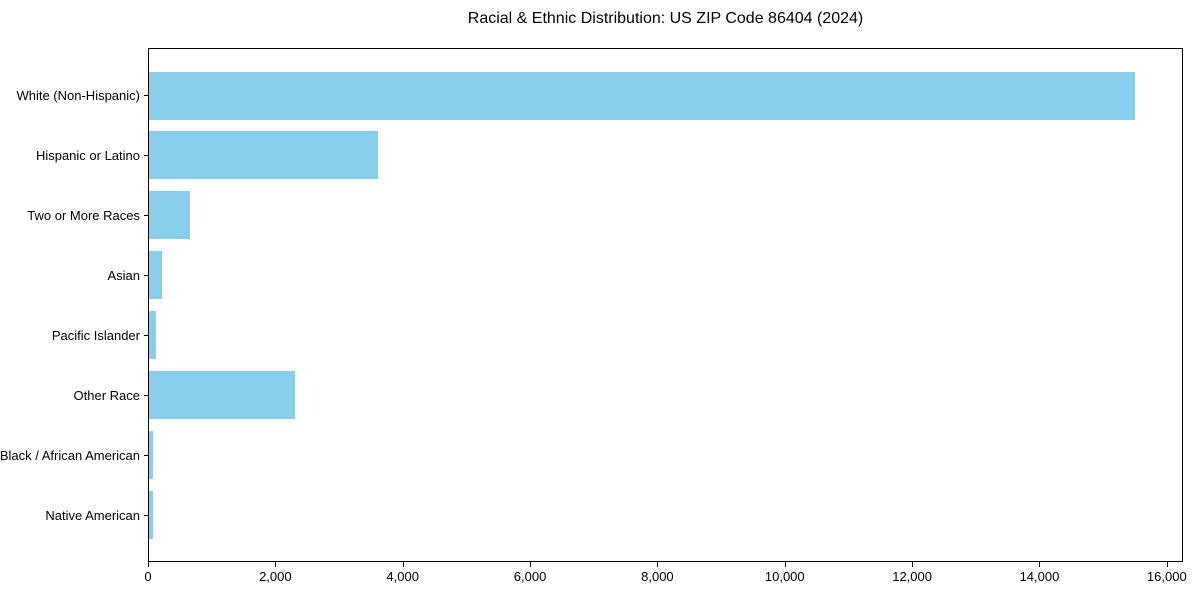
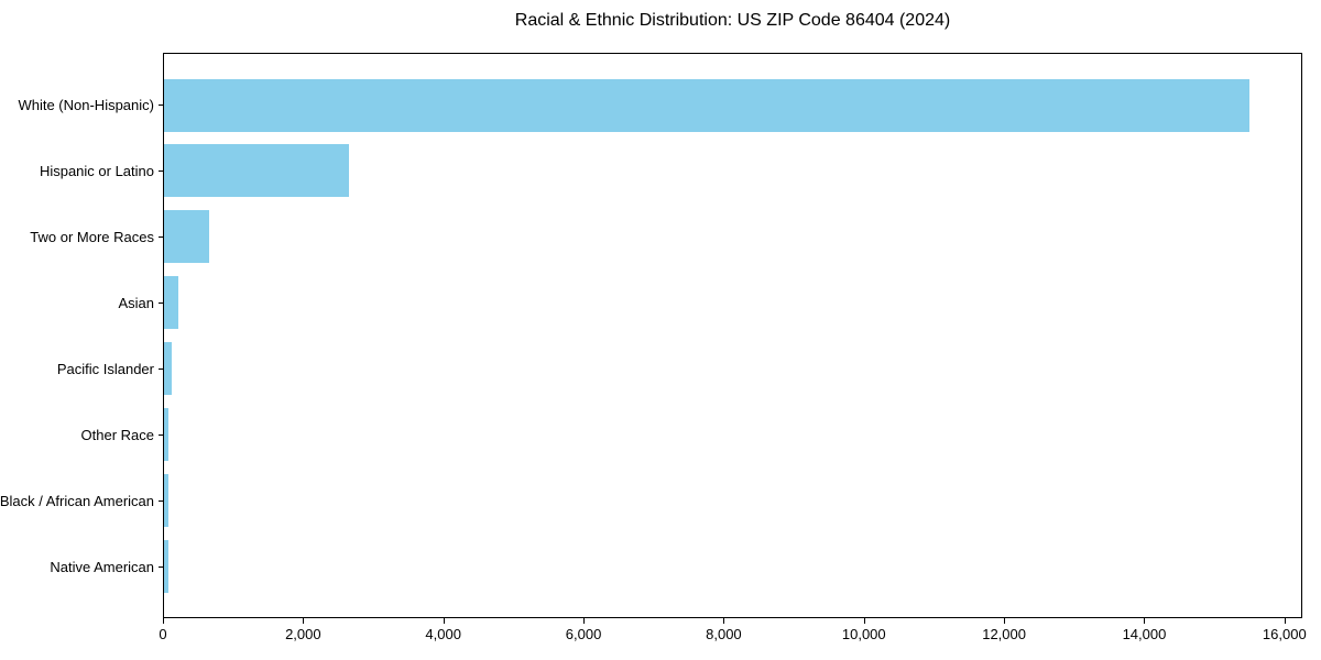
Hispanic or Latino: 3600 -> 2600
Other Race: 2300 -> 100
